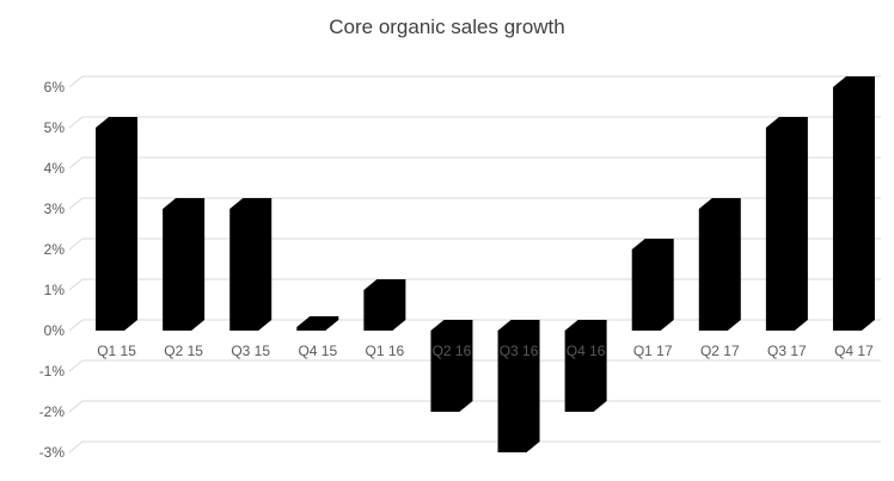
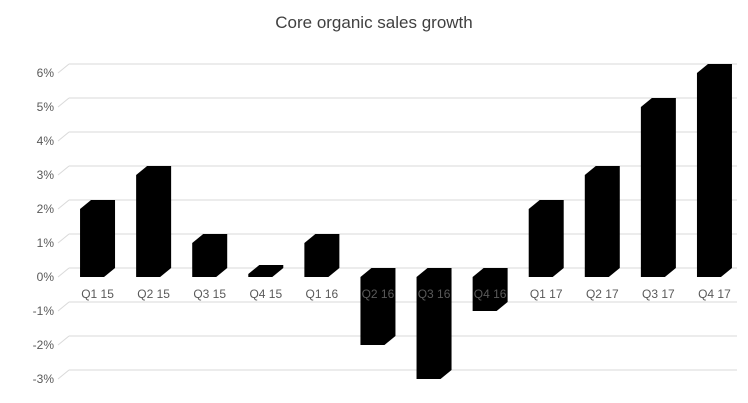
Q1 15: 5% -> 2%
Q3 15: 3% -> 1%
Q4 16: -2% -> -1%
